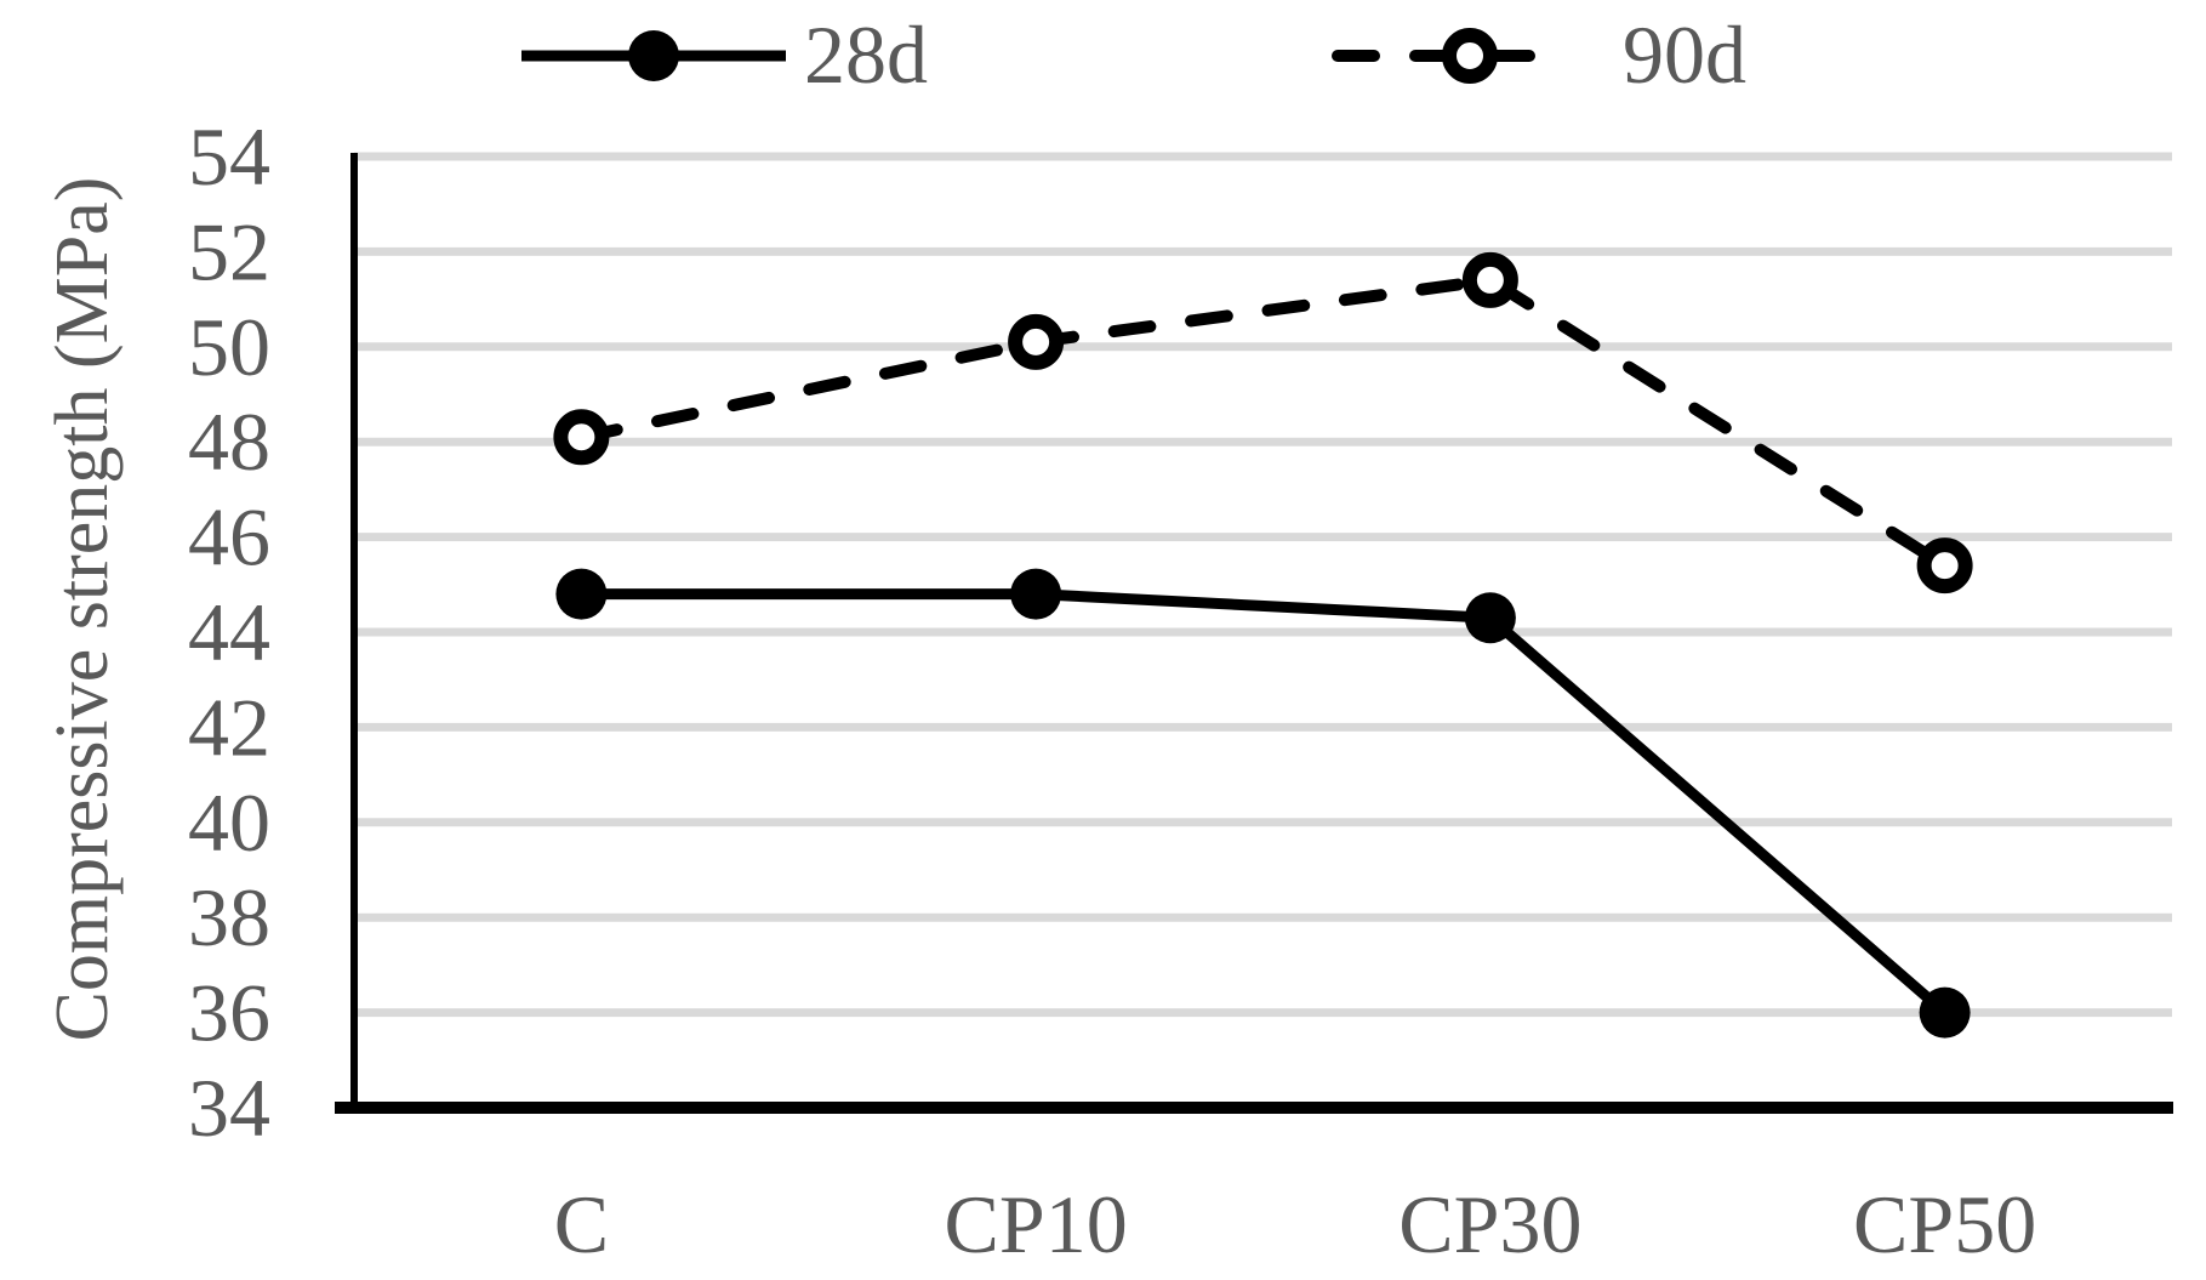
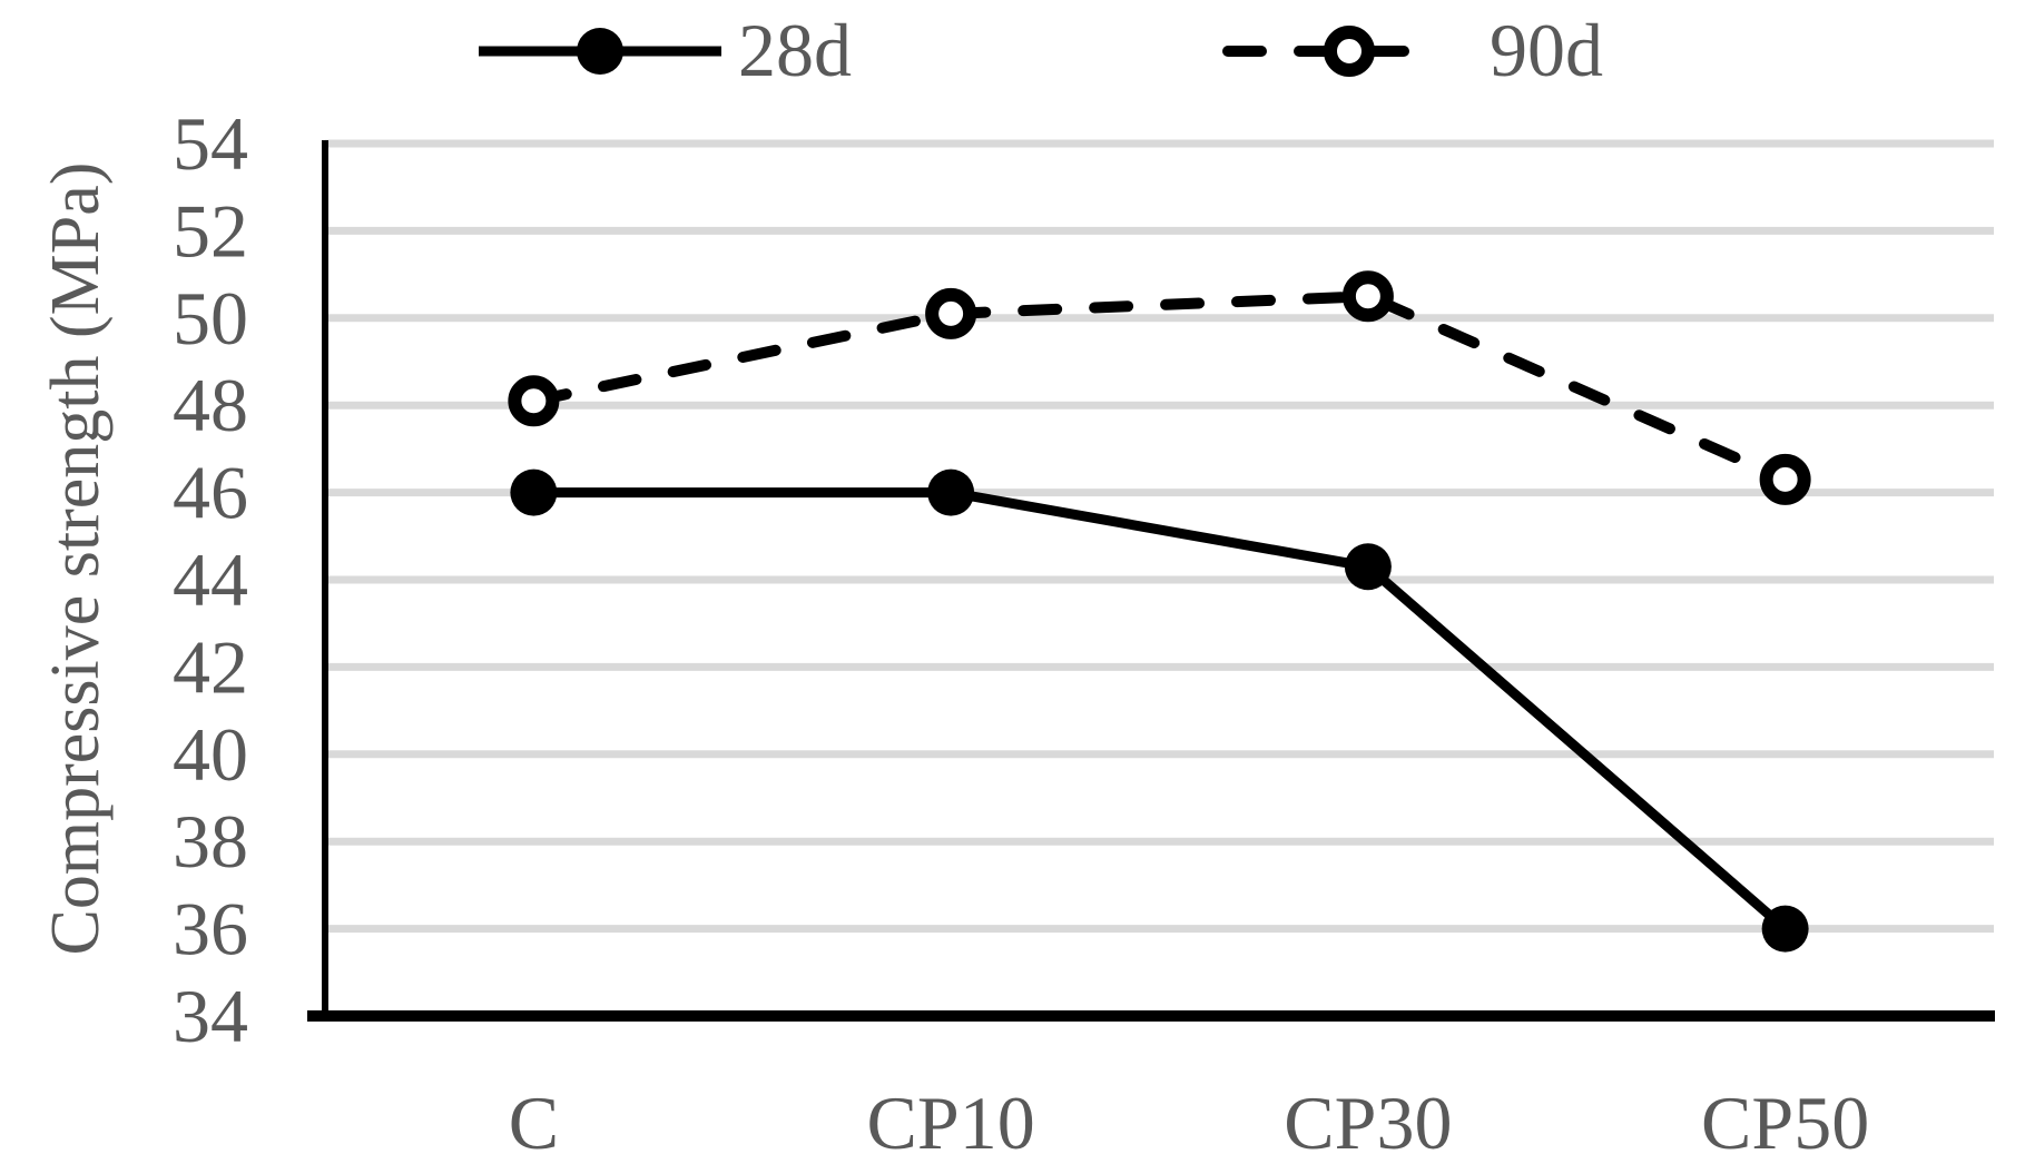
28d/C: 44.8 -> 46.0
28d/CP10: 44.8 -> 46.0
90d/CP30: 51.4 -> 50.5
90d/CP50: 45.4 -> 46.3
